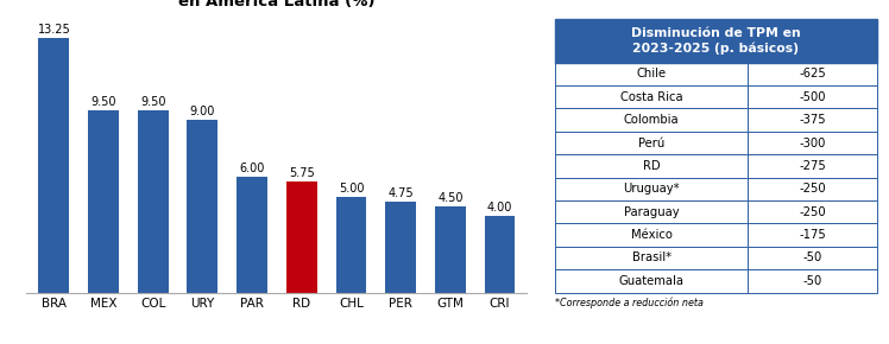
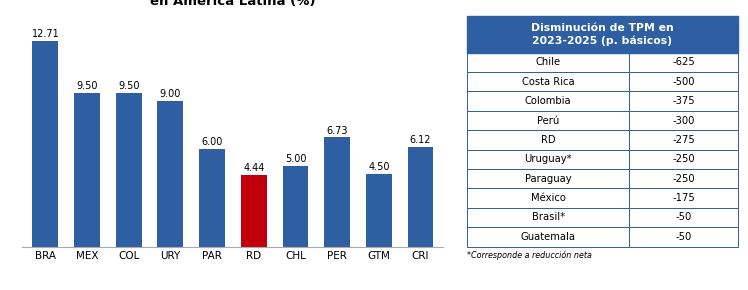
BRA: 13.25 -> 12.71
RD: 5.75 -> 4.44
PER: 4.75 -> 6.73
CRI: 4.00 -> 6.12
